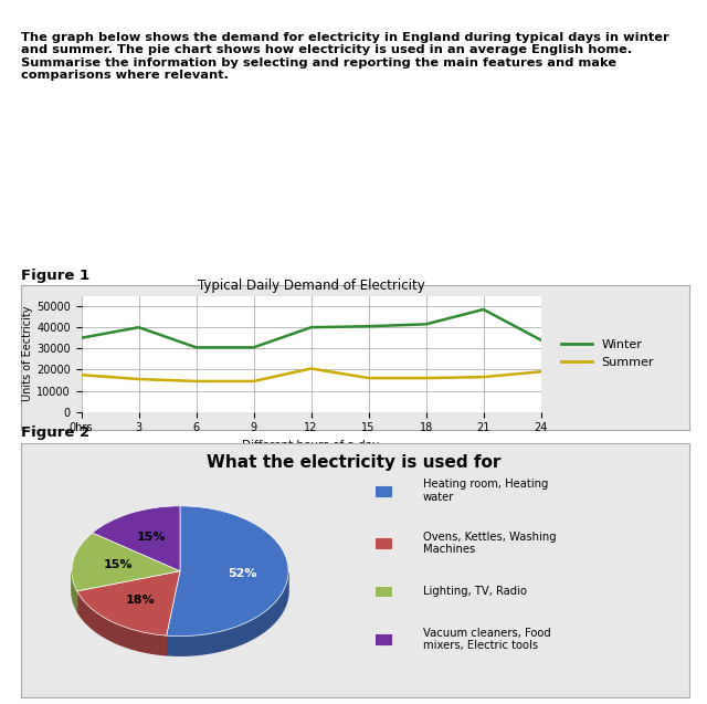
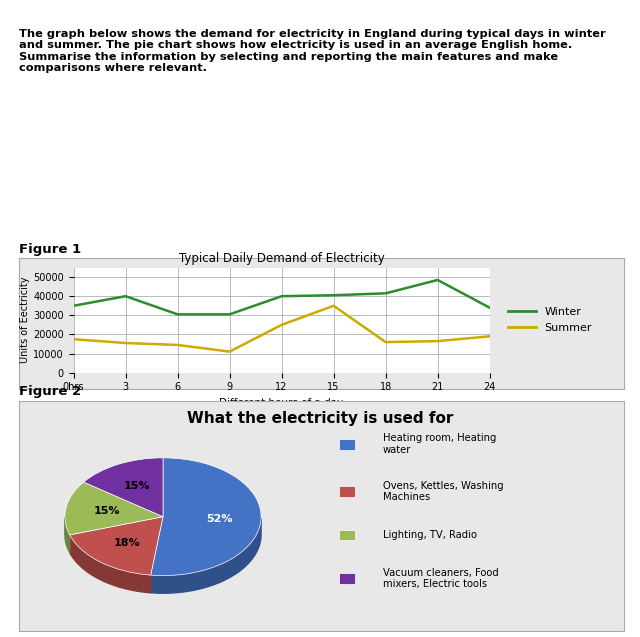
Summer/9: 14000 -> 11000
Summer/12: 20000 -> 25000
Summer/15: 16000 -> 35000
